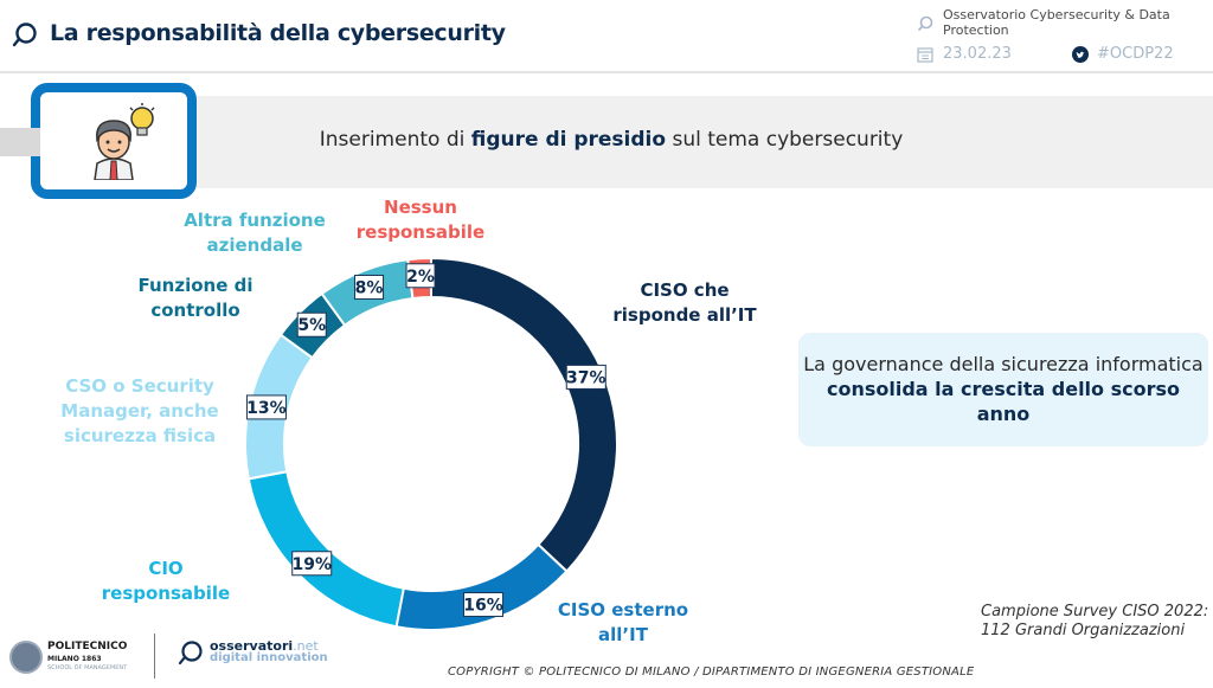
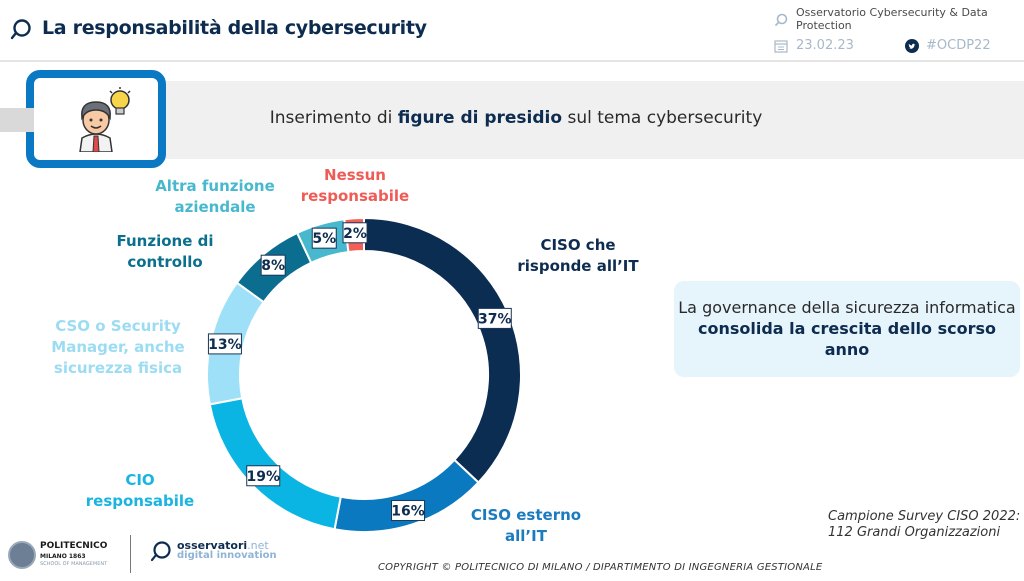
Funzione di controllo: 5% -> 8%
Altra funzione aziendale: 8% -> 5%
